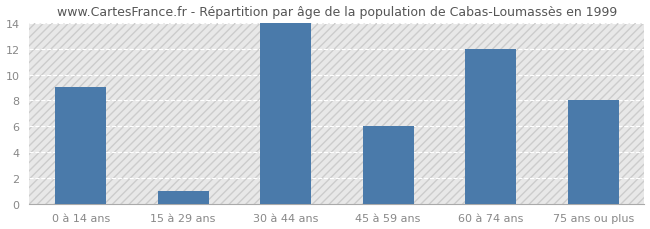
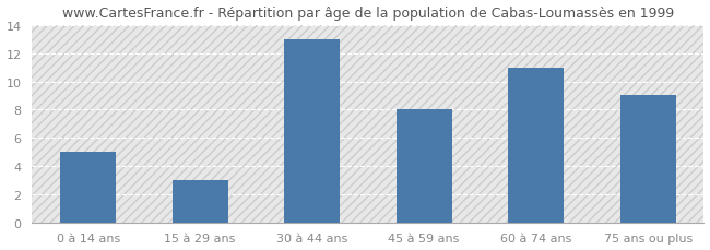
0 à 14 ans: 9 -> 5
15 à 29 ans: 1 -> 3
30 à 44 ans: 14 -> 13
45 à 59 ans: 6 -> 8
60 à 74 ans: 12 -> 11
75 ans ou plus: 8 -> 9
